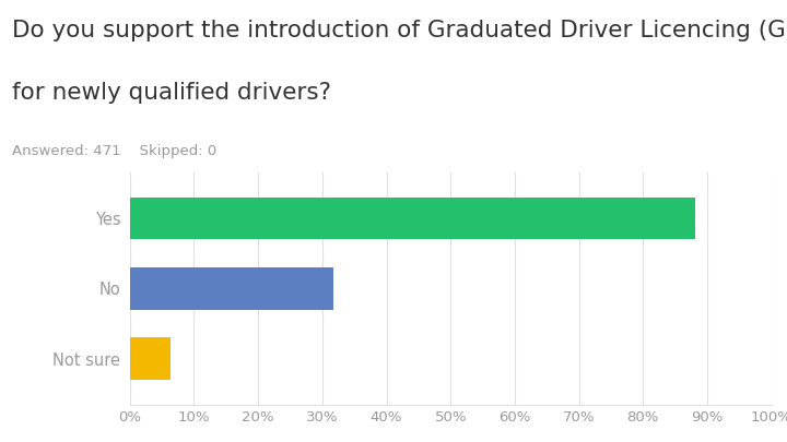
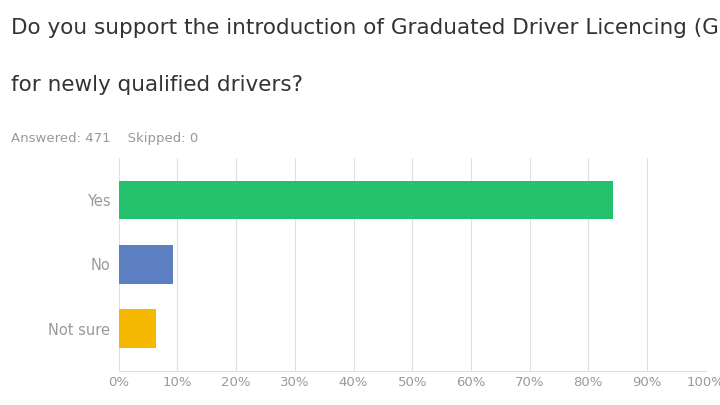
Yes: 88.2% -> 84.3%
No: 31.8% -> 9.3%
